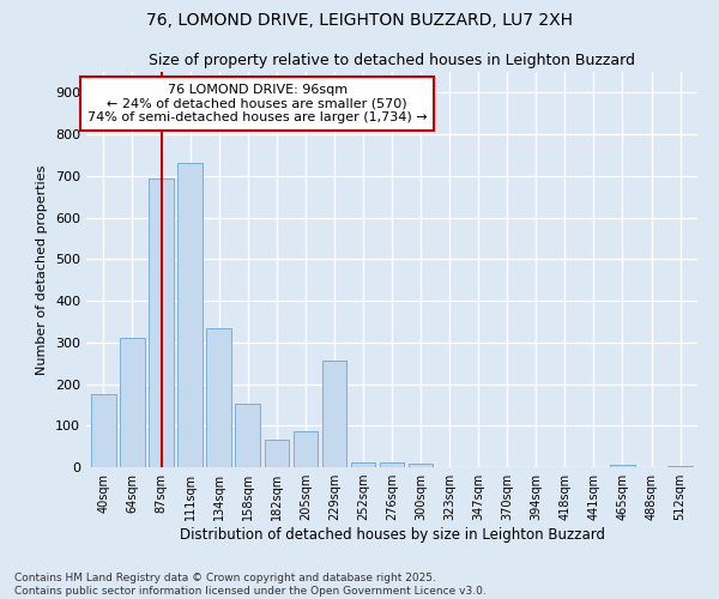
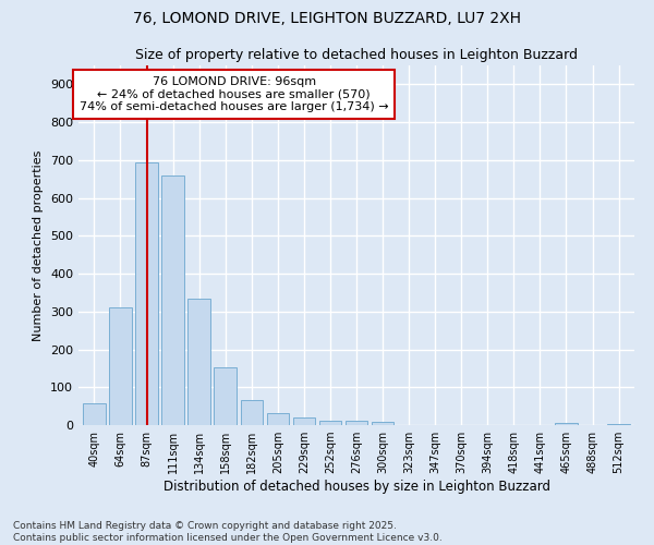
40sqm: 175 -> 58
111sqm: 730 -> 658
205sqm: 85 -> 32
229sqm: 255 -> 20
